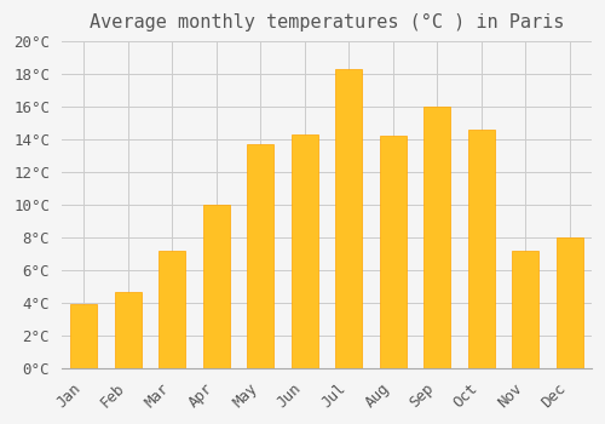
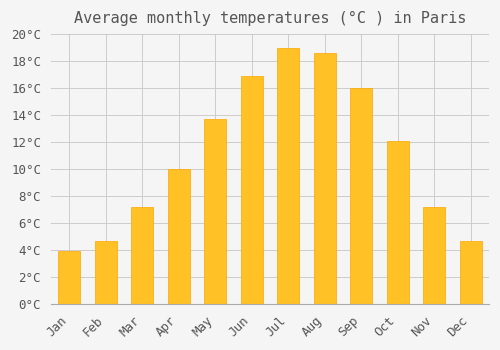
Jun: 14.3°C -> 16.9°C
Jul: 18.3°C -> 19.0°C
Aug: 14.2°C -> 18.6°C
Oct: 14.6°C -> 12.1°C
Dec: 8.0°C -> 4.7°C
